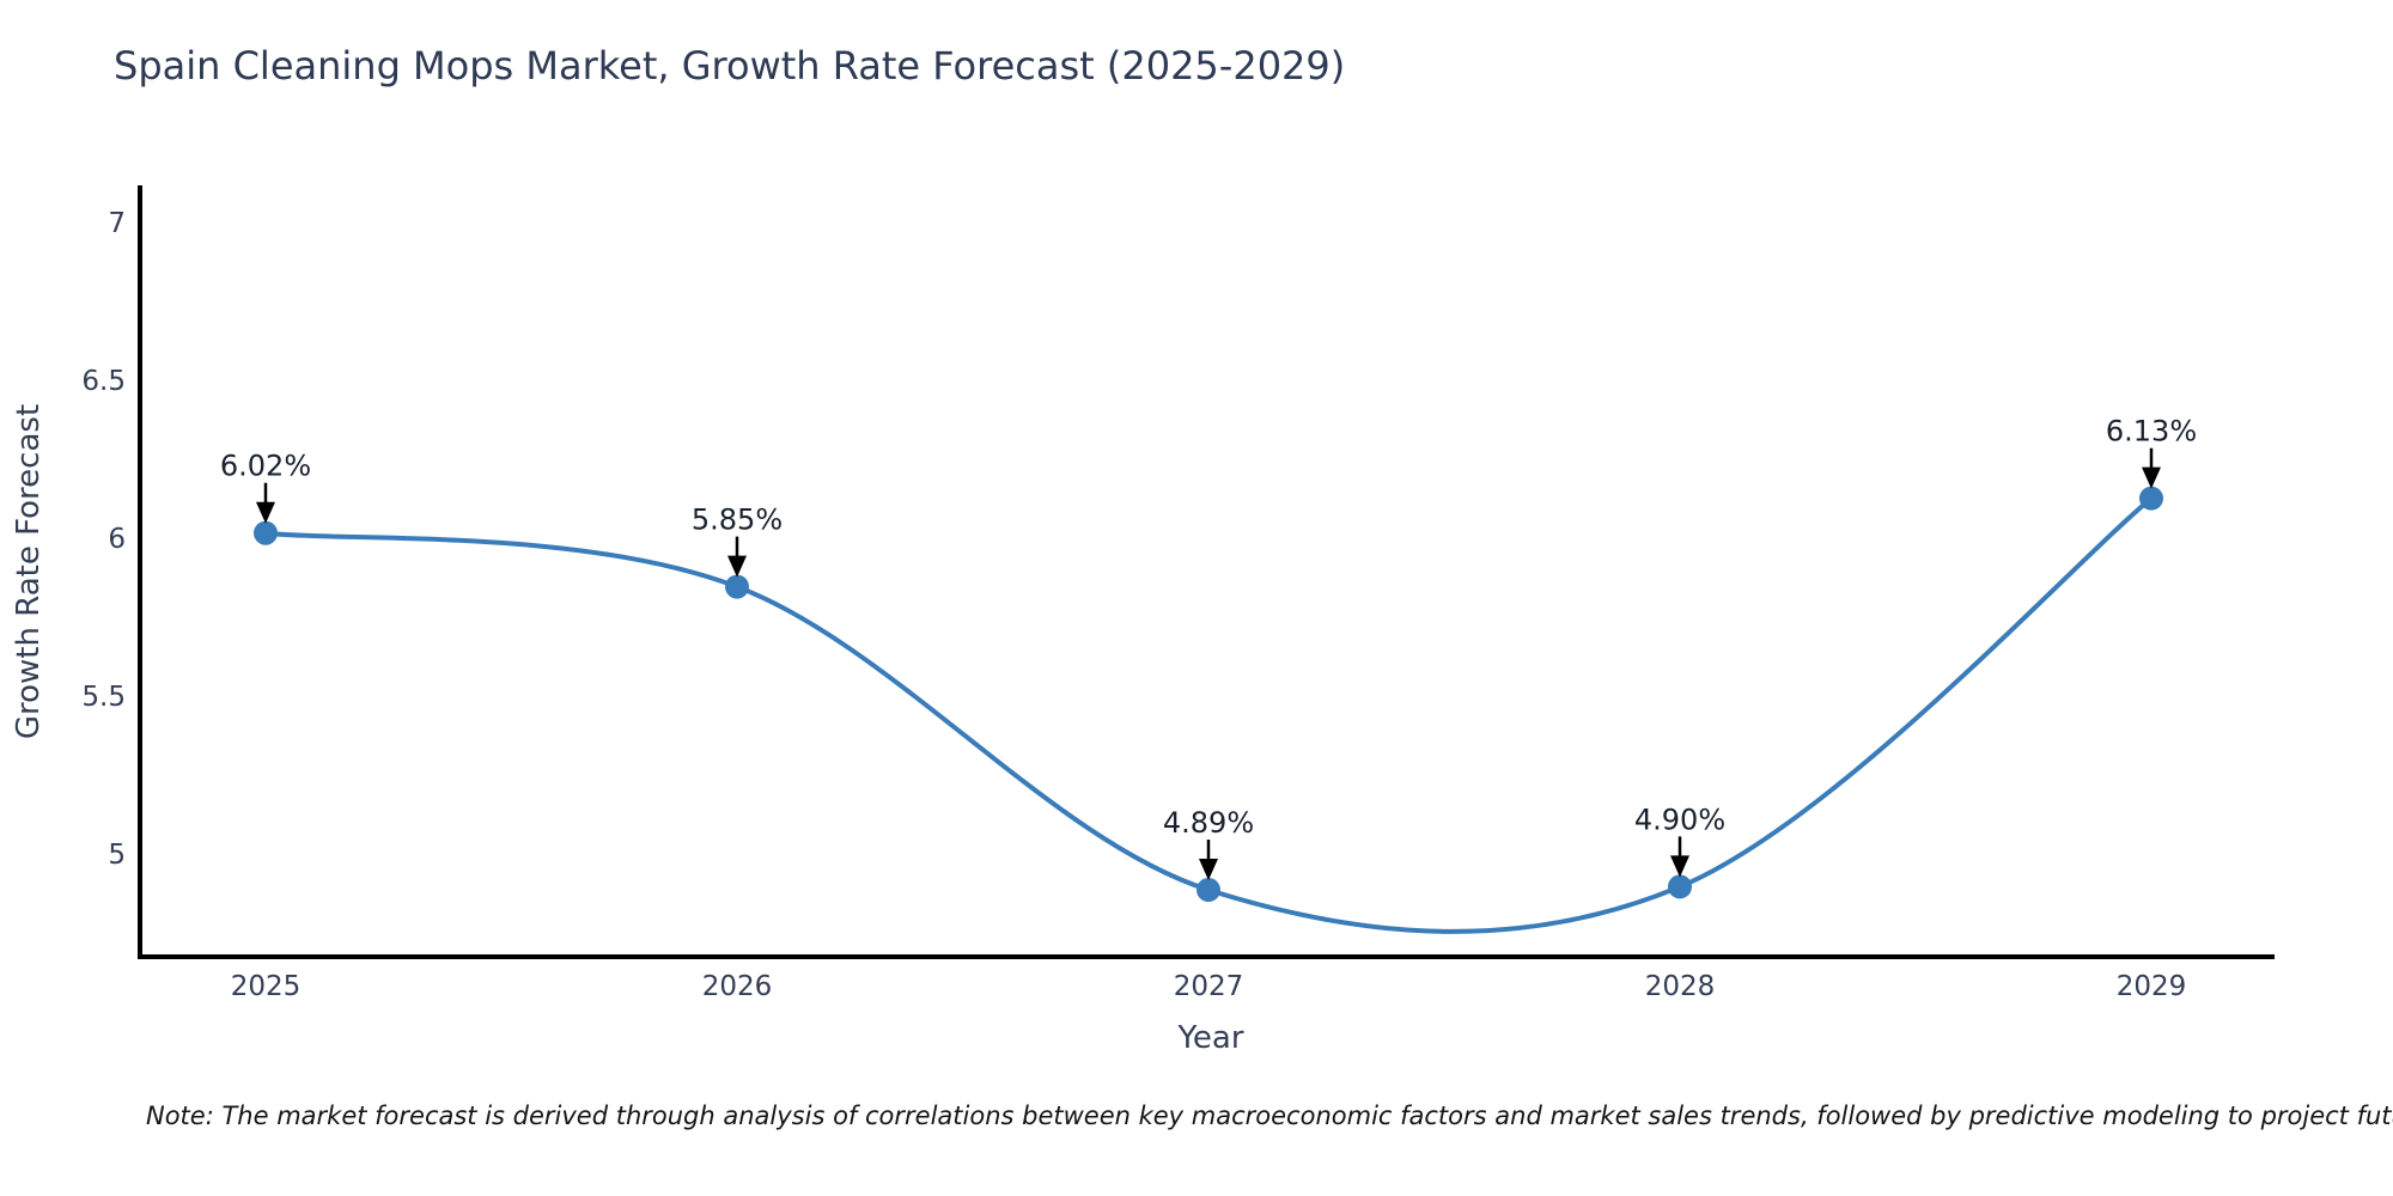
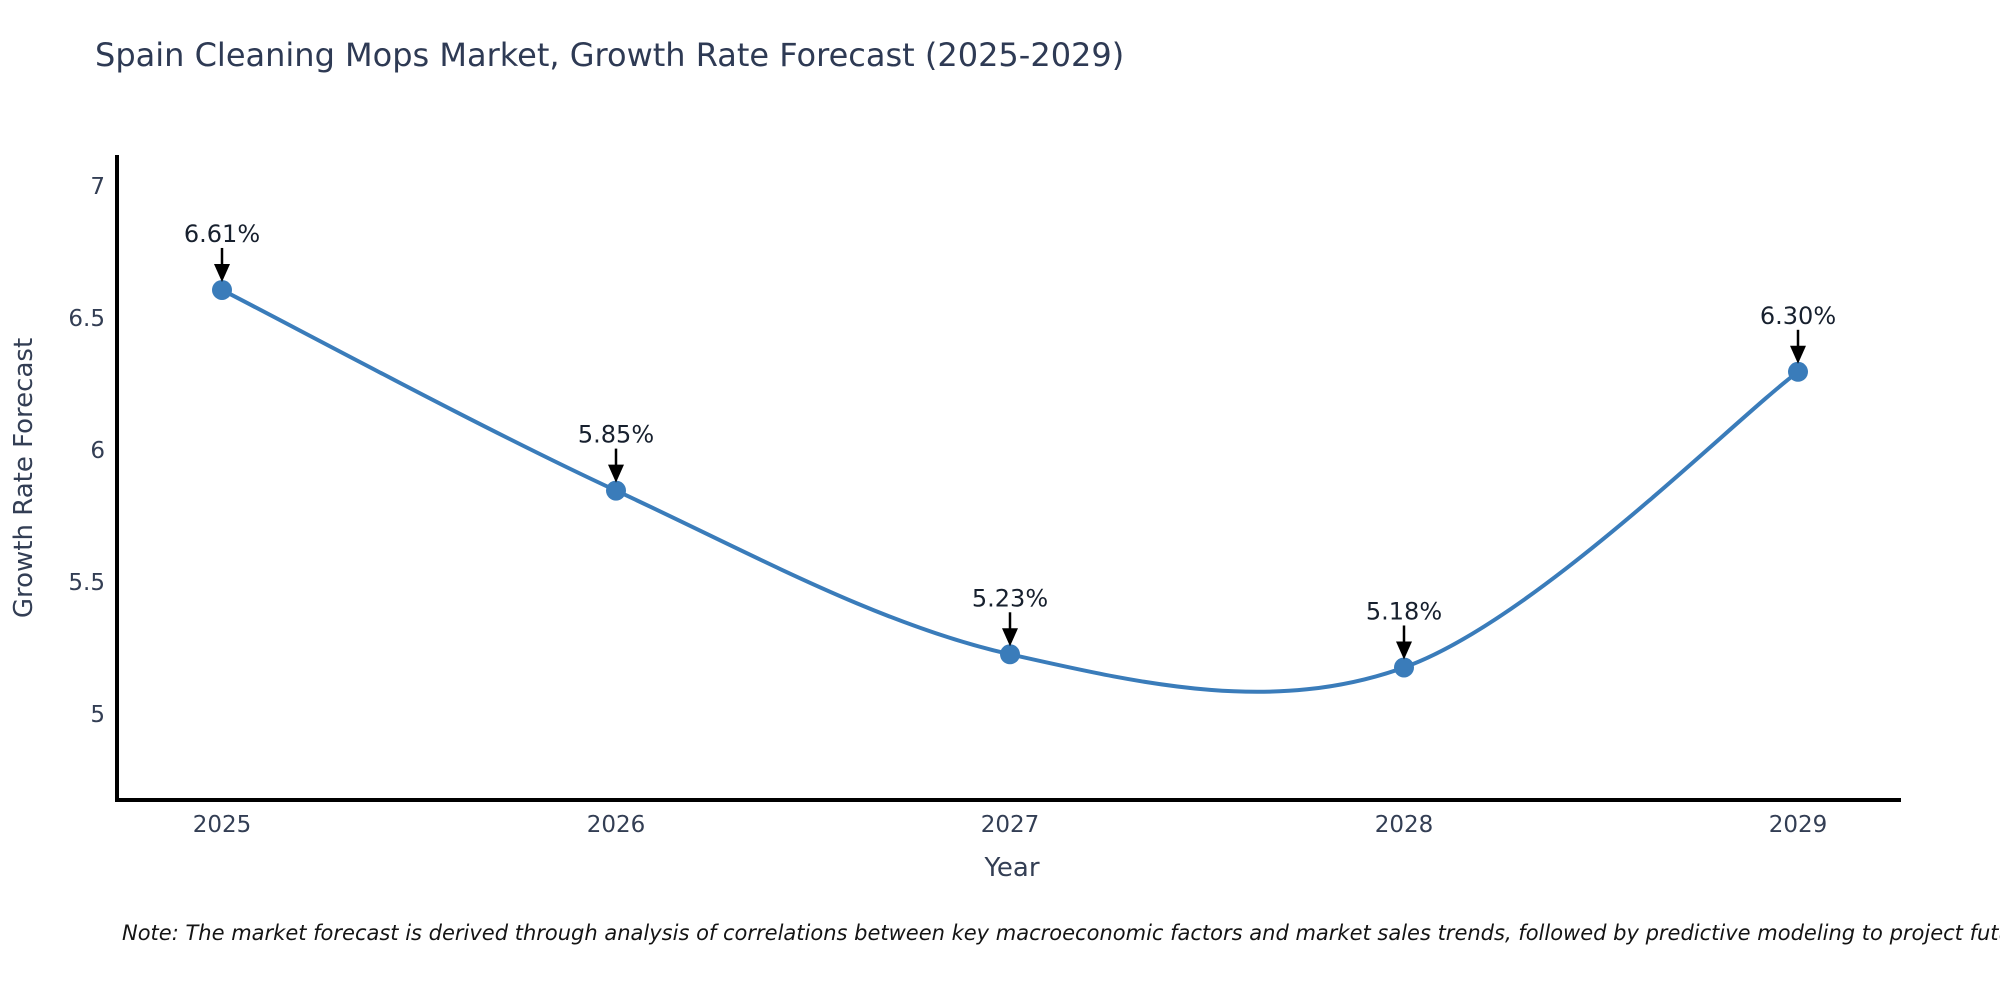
2025: 6.02% -> 6.61%
2027: 4.89% -> 5.23%
2028: 4.90% -> 5.18%
2029: 6.13% -> 6.30%
